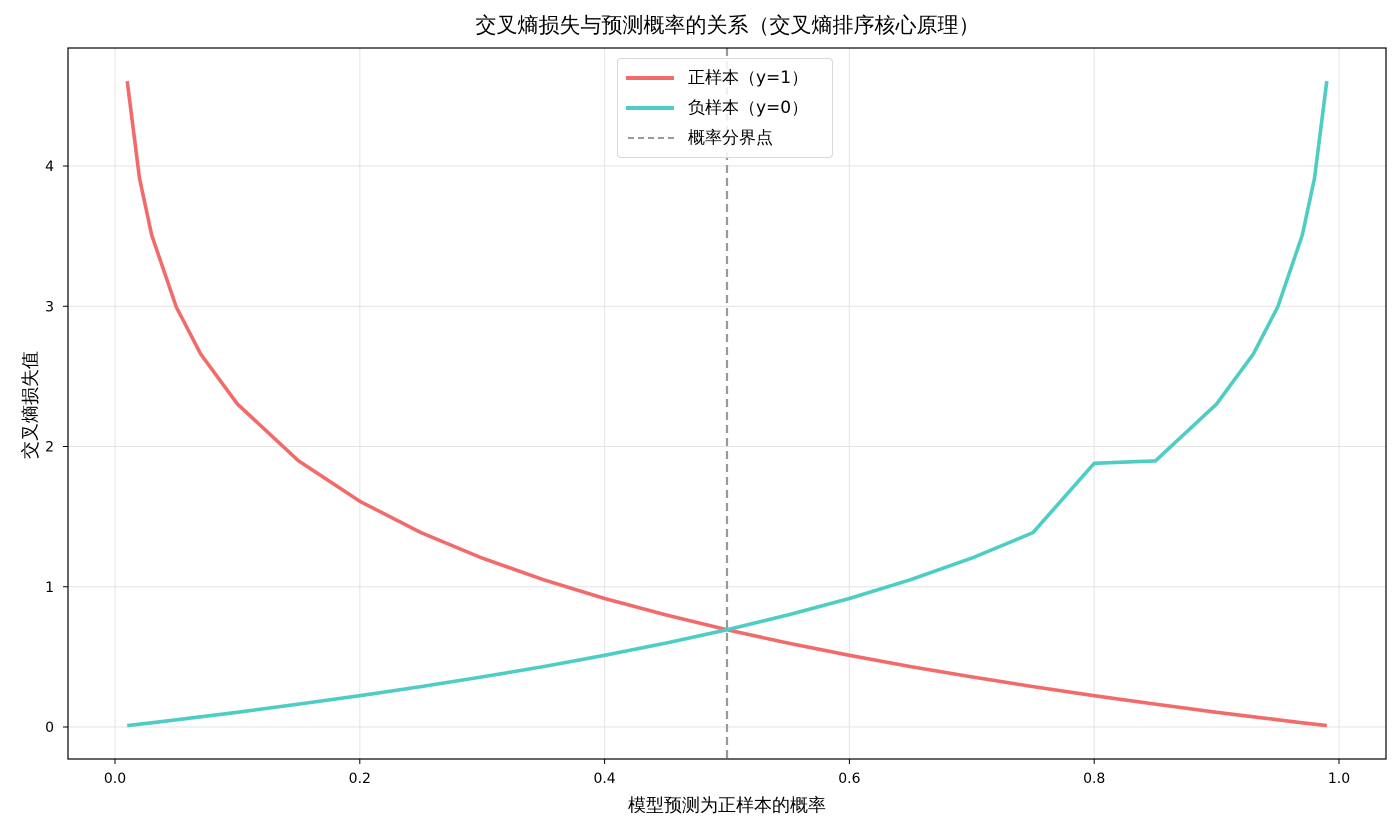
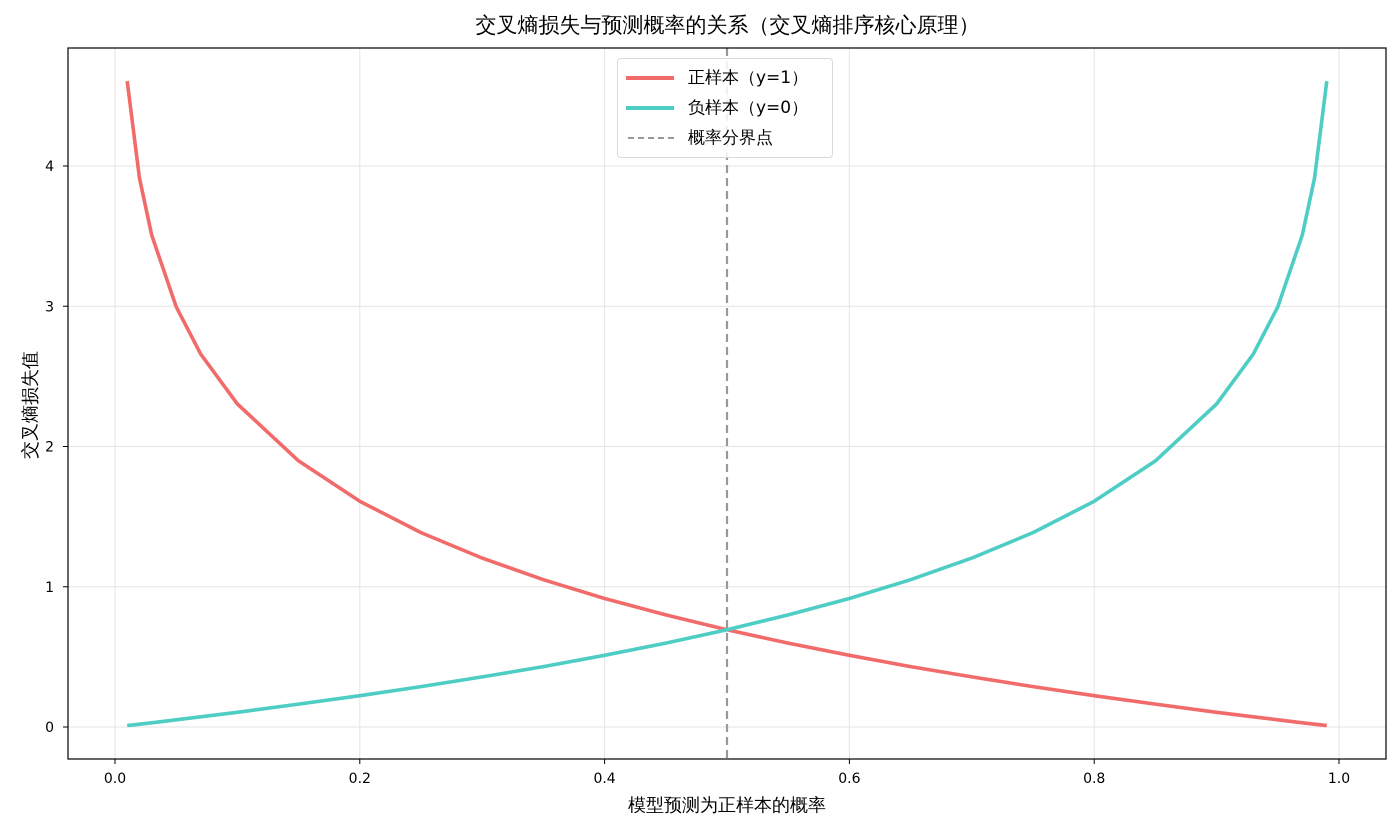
负样本（y=0）/0.8: 1.88 -> 1.61
